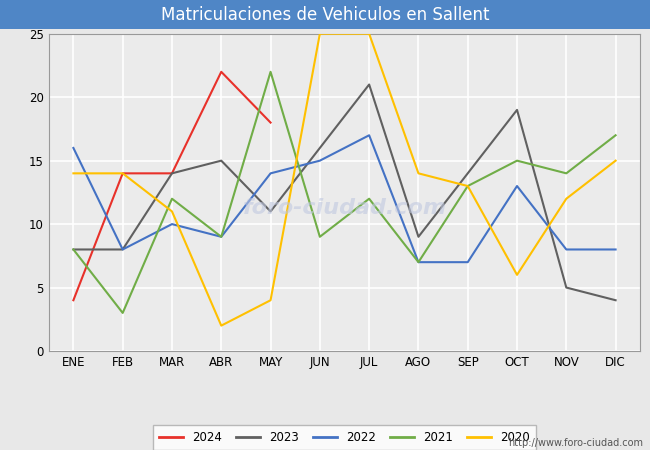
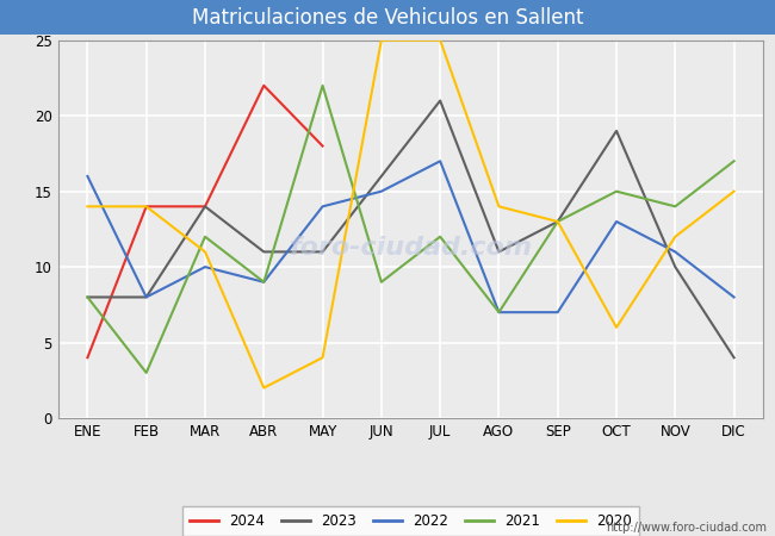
2023/ABR: 15 -> 11
2023/AGO: 9 -> 11
2023/SEP: 14 -> 13
2023/NOV: 5 -> 10
2022/NOV: 8 -> 11
